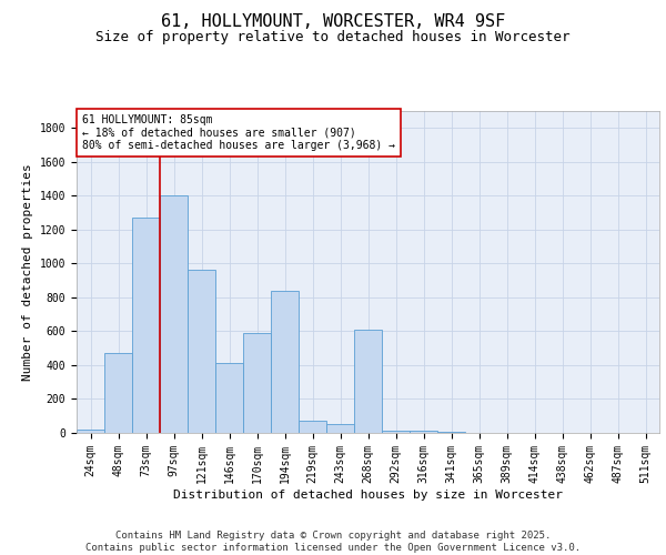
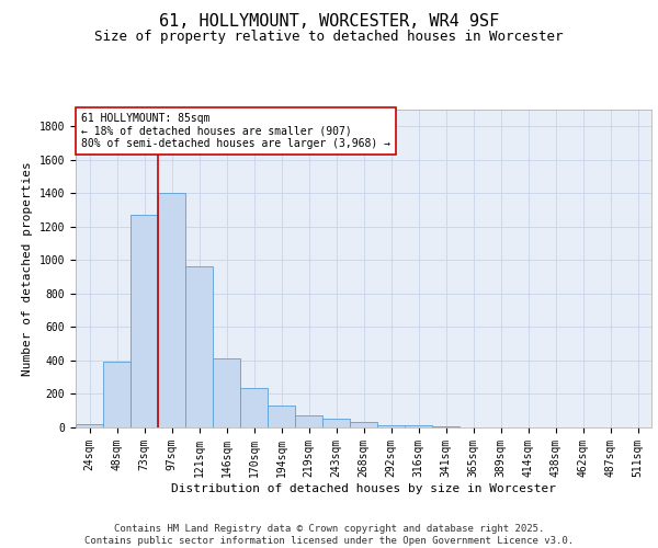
48sqm: 470 -> 390
170sqm: 590 -> 240
194sqm: 840 -> 130
268sqm: 610 -> 40
